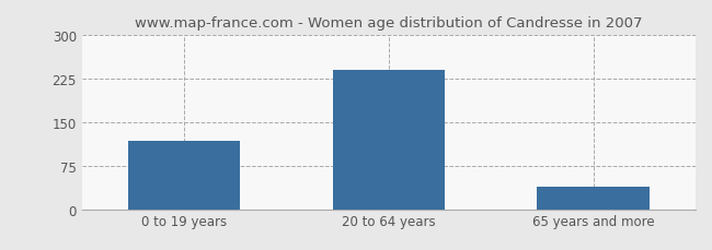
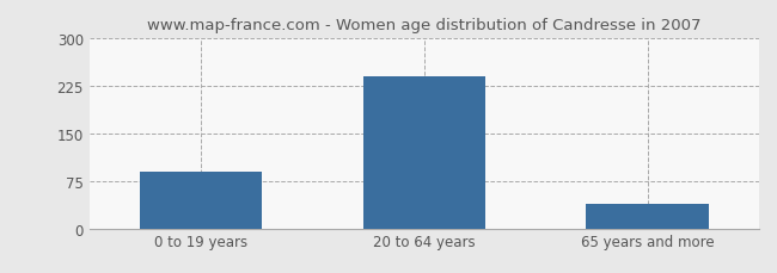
0 to 19 years: 118 -> 90
